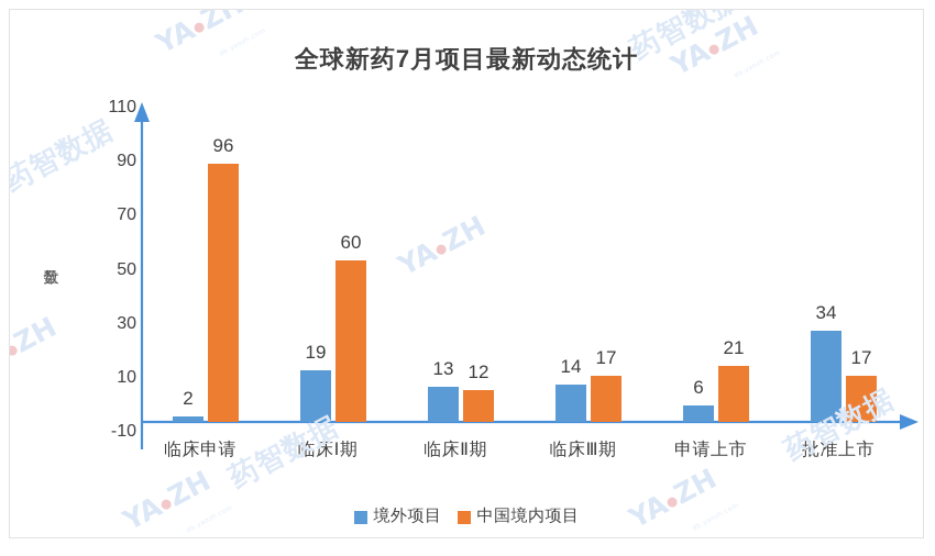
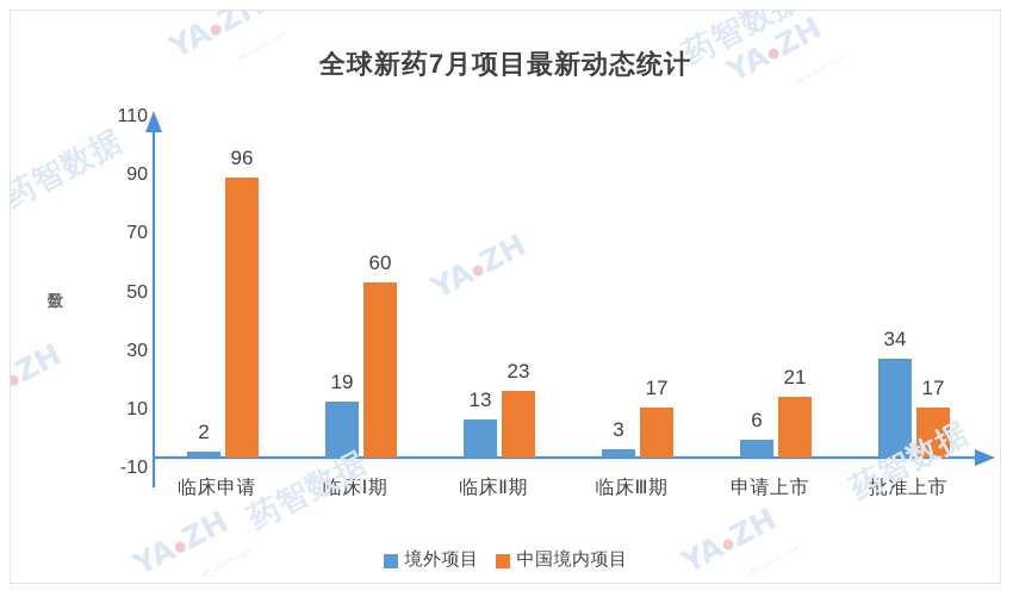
中国境内项目/临床Ⅱ期: 12 -> 23
境外项目/临床Ⅲ期: 14 -> 3
